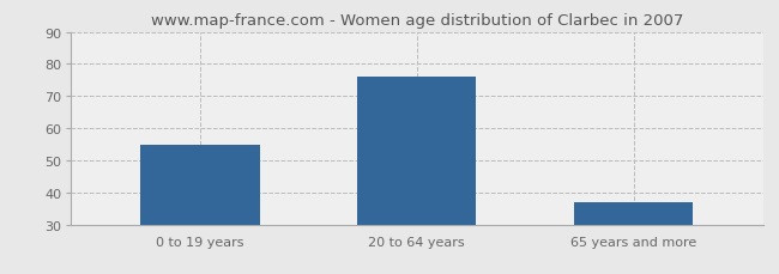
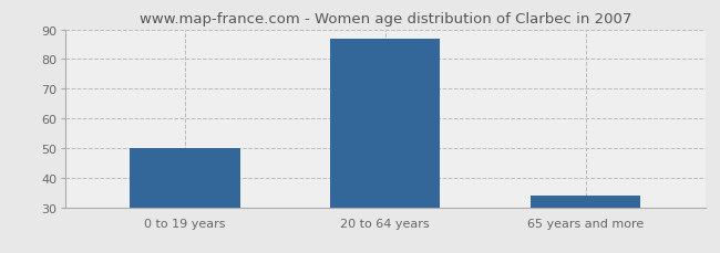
0 to 19 years: 55 -> 50
20 to 64 years: 76 -> 87
65 years and more: 37 -> 34
